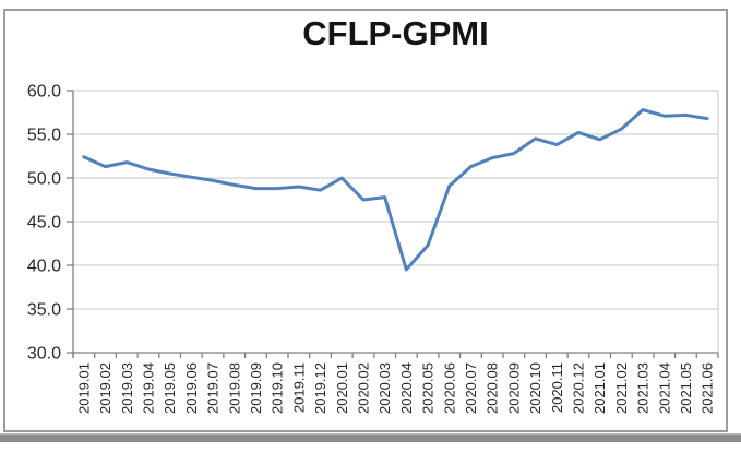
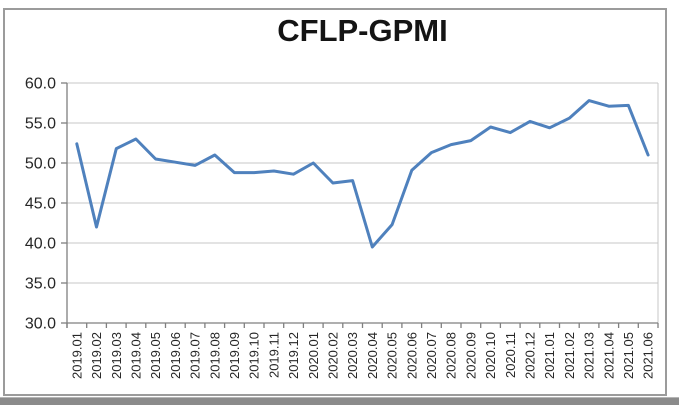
2019.02: 51 -> 42
2019.04: 51 -> 53
2019.08: 49 -> 51
2021.06: 57 -> 51
